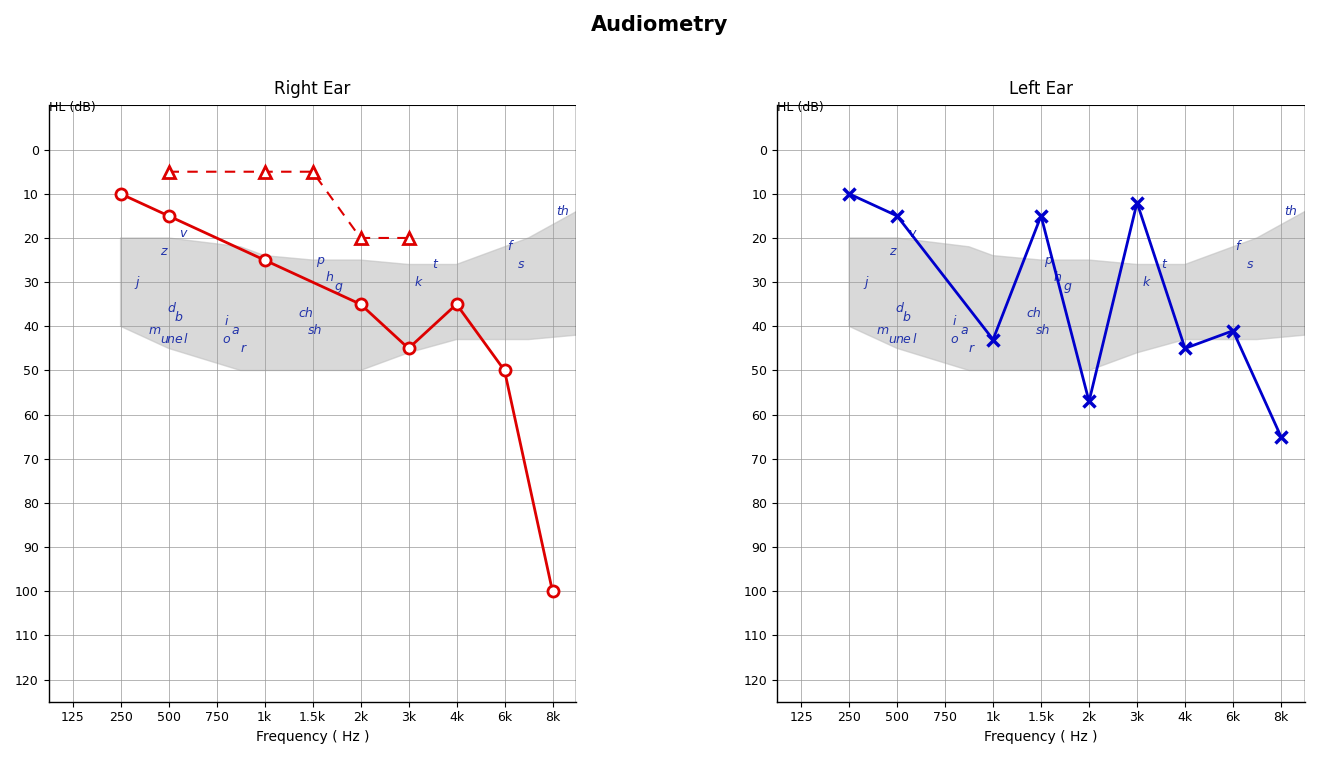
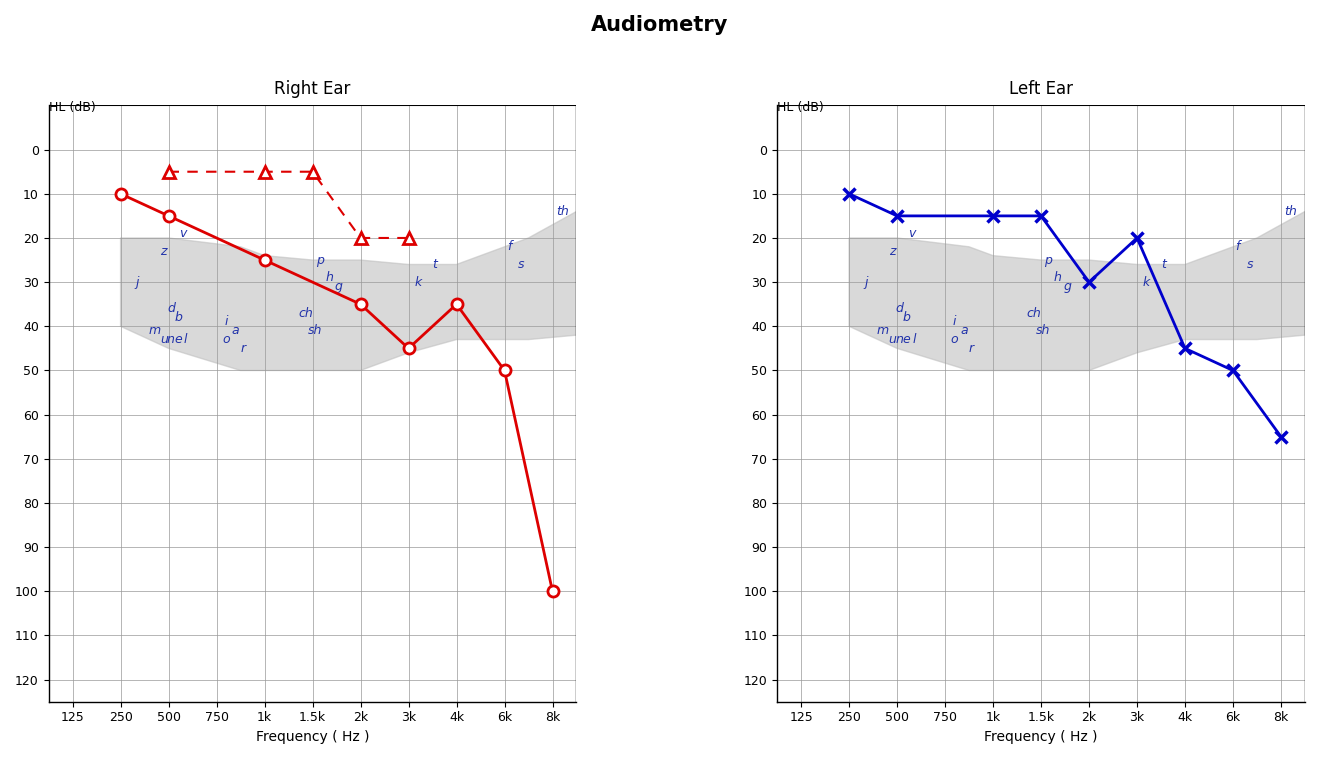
Left Ear/1k: 43 -> 15
Left Ear/2k: 57 -> 30
Left Ear/3k: 12 -> 20
Left Ear/6k: 41 -> 50
